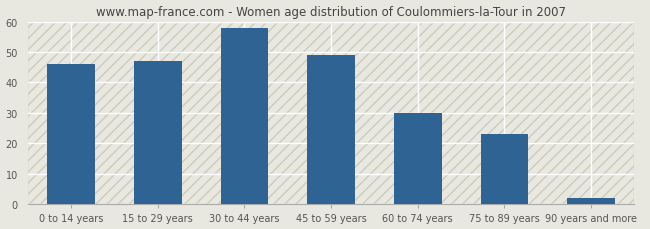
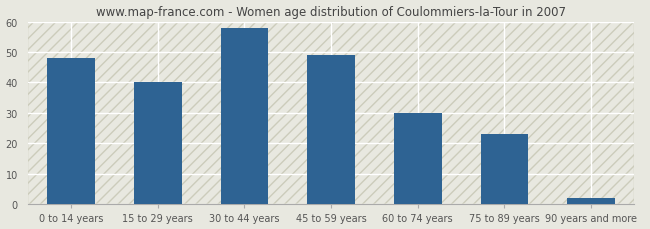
0 to 14 years: 46 -> 48
15 to 29 years: 47 -> 40
